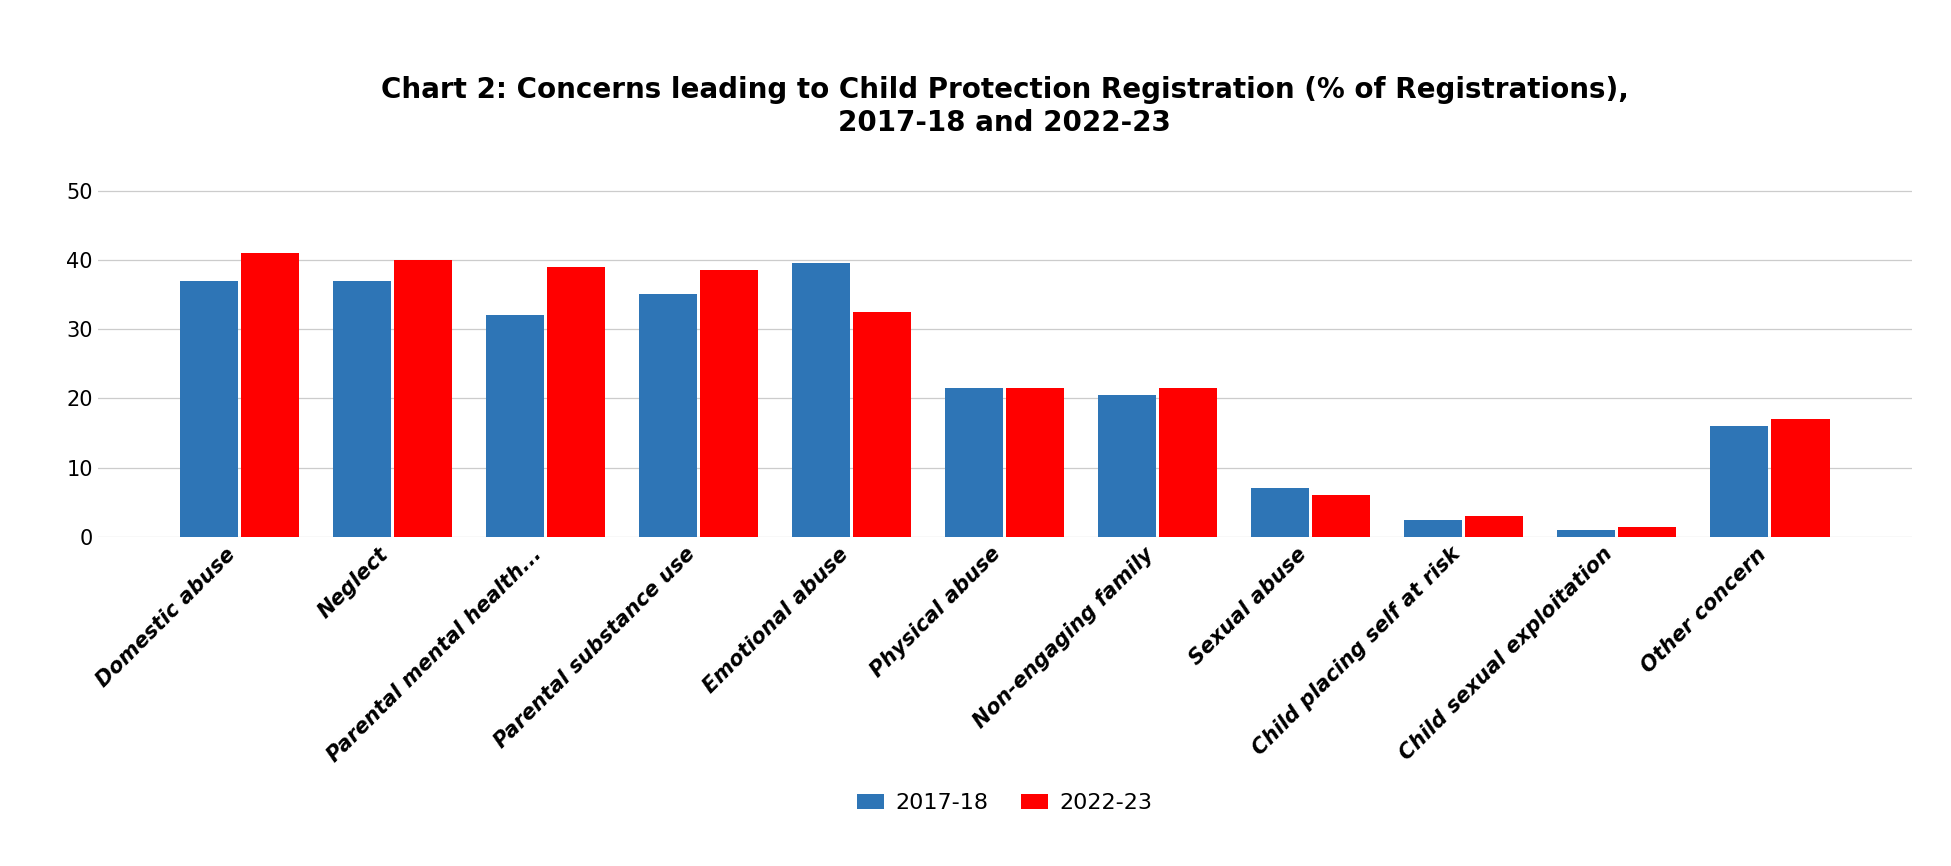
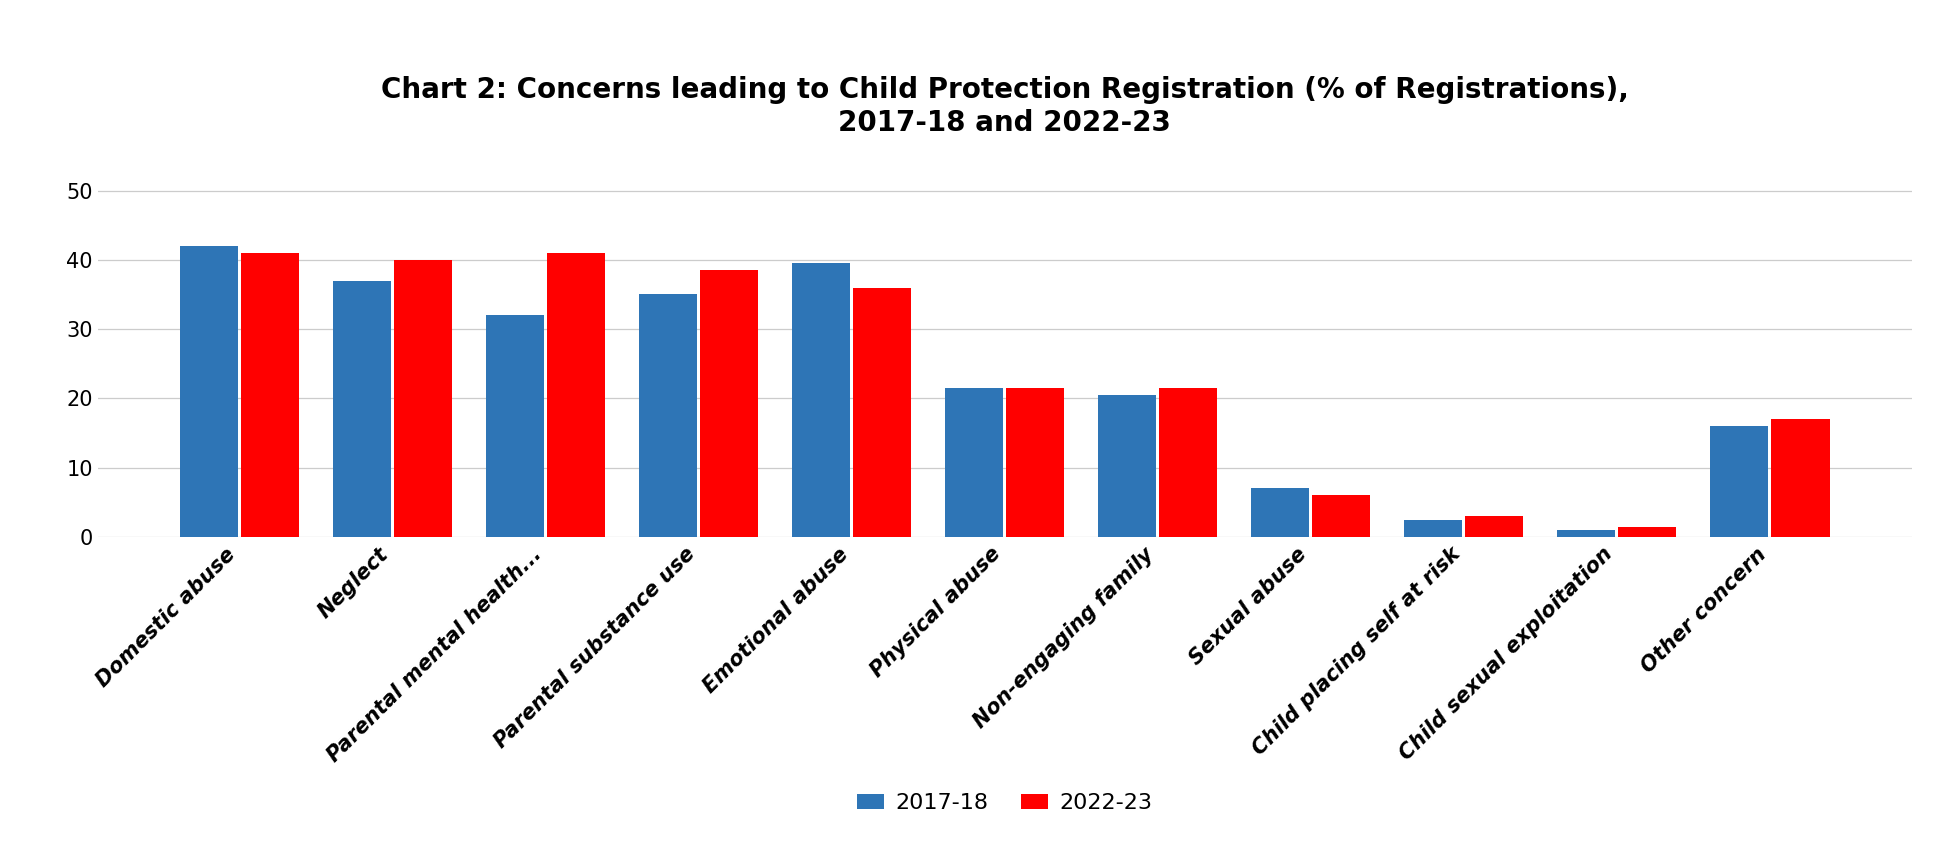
2017-18/Domestic abuse: 37.0 -> 42.0
2022-23/Parental mental health...: 39.0 -> 41.0
2022-23/Emotional abuse: 32.5 -> 36.0
